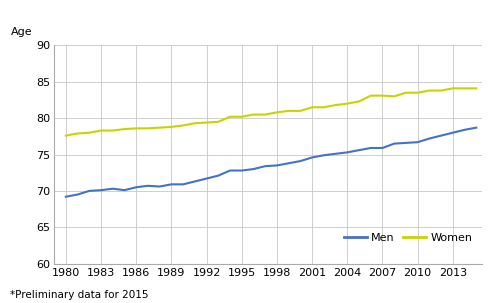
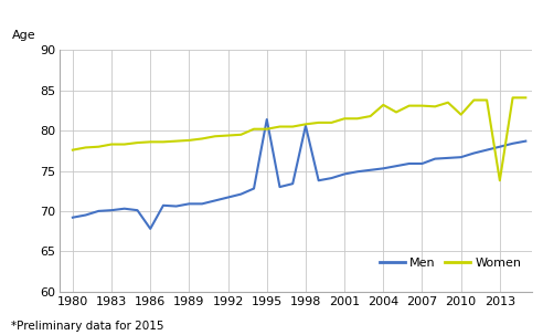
Men/1986: 70.5 -> 67.8
Men/1995: 72.8 -> 81.4
Men/1998: 73.5 -> 80.6
Women/2004: 82.0 -> 83.2
Women/2010: 83.5 -> 82.0
Women/2013: 84.1 -> 73.8
